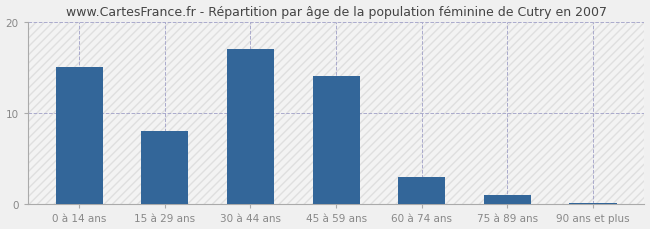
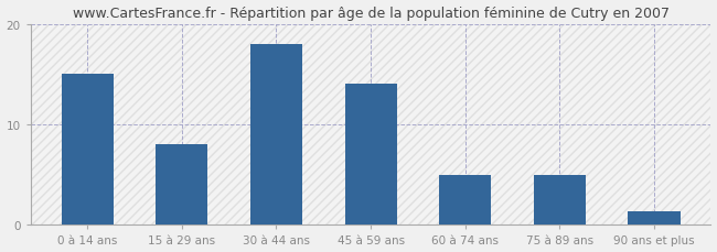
30 à 44 ans: 17.0 -> 18.0
60 à 74 ans: 3.0 -> 5.0
75 à 89 ans: 1.0 -> 5.0
90 ans et plus: 0.2 -> 1.4
